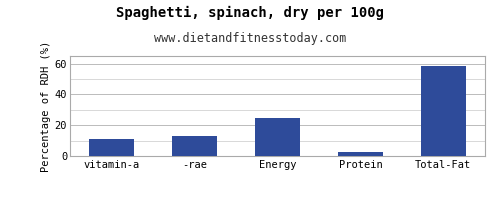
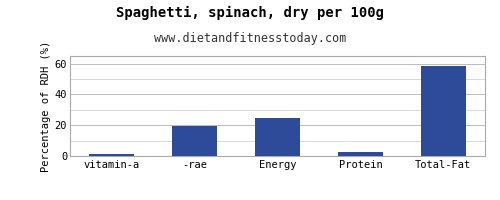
vitamin-a: 11 -> 1
-rae: 13 -> 20
